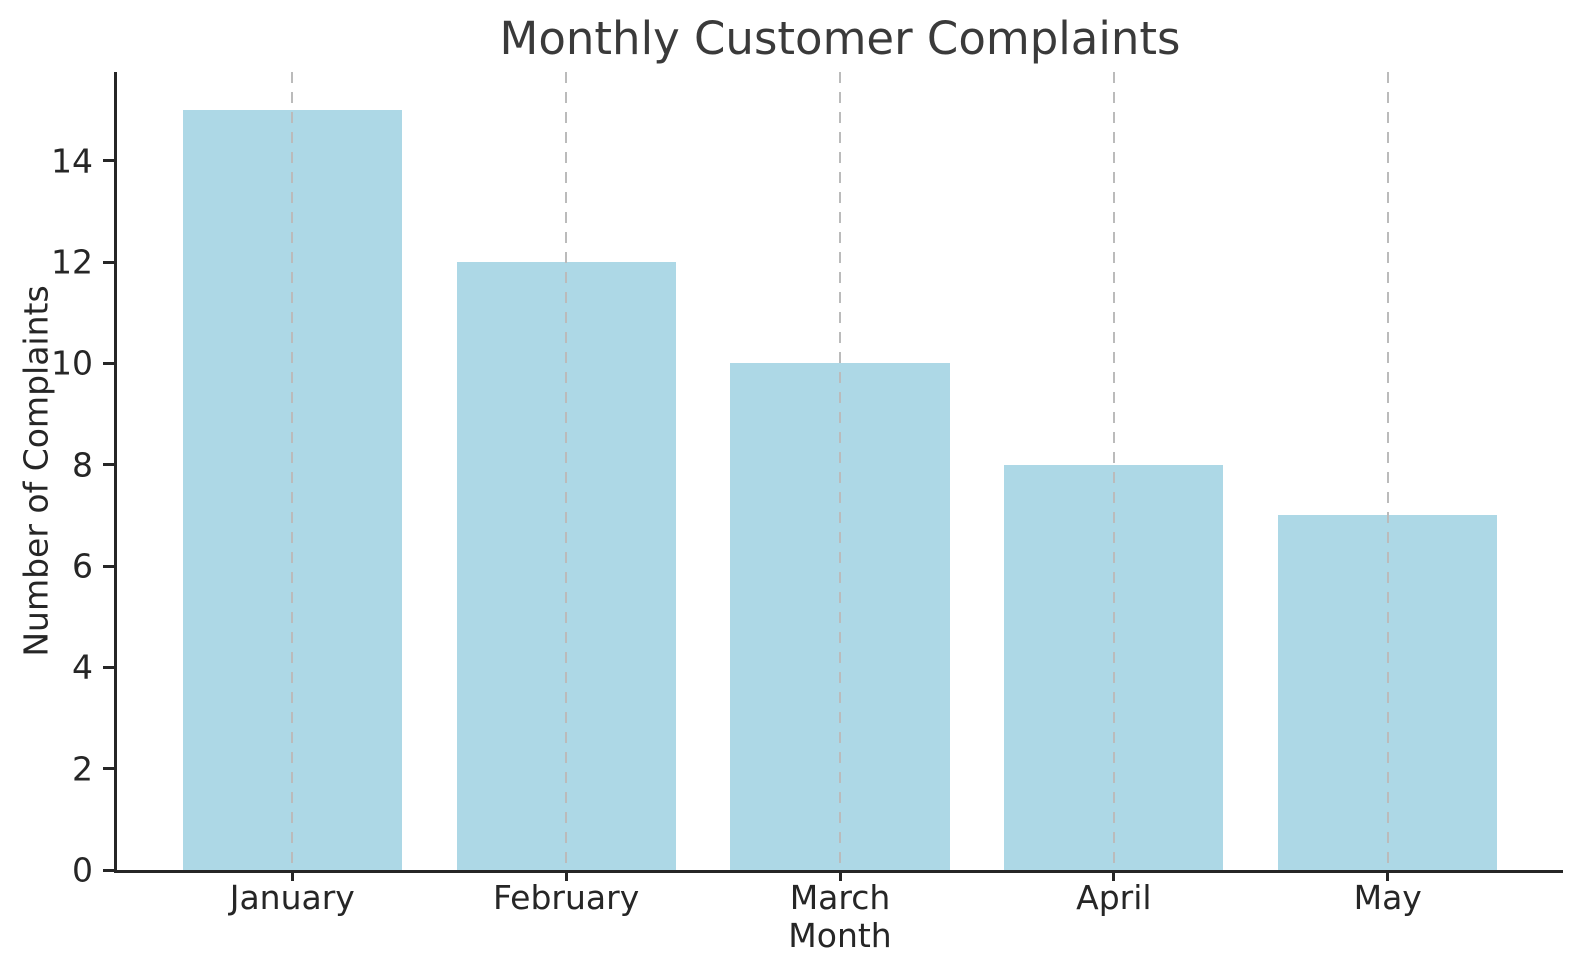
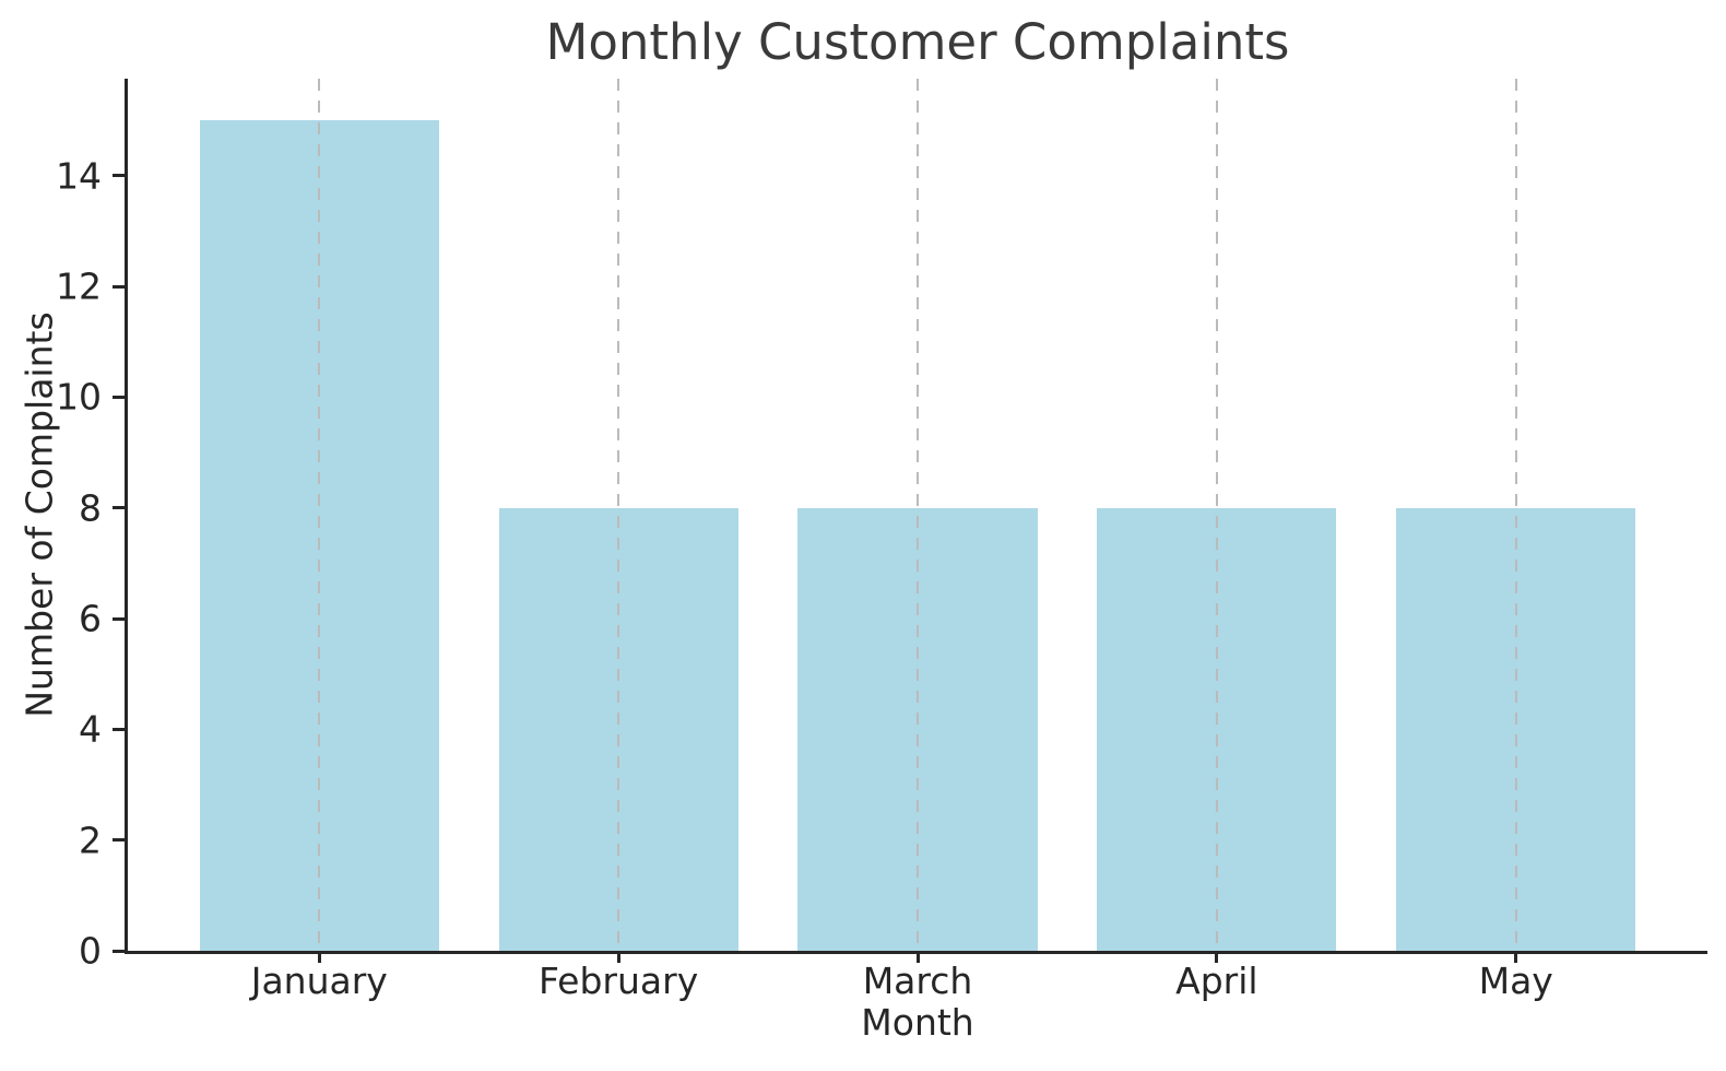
February: 12 -> 8
March: 10 -> 8
May: 7 -> 8
